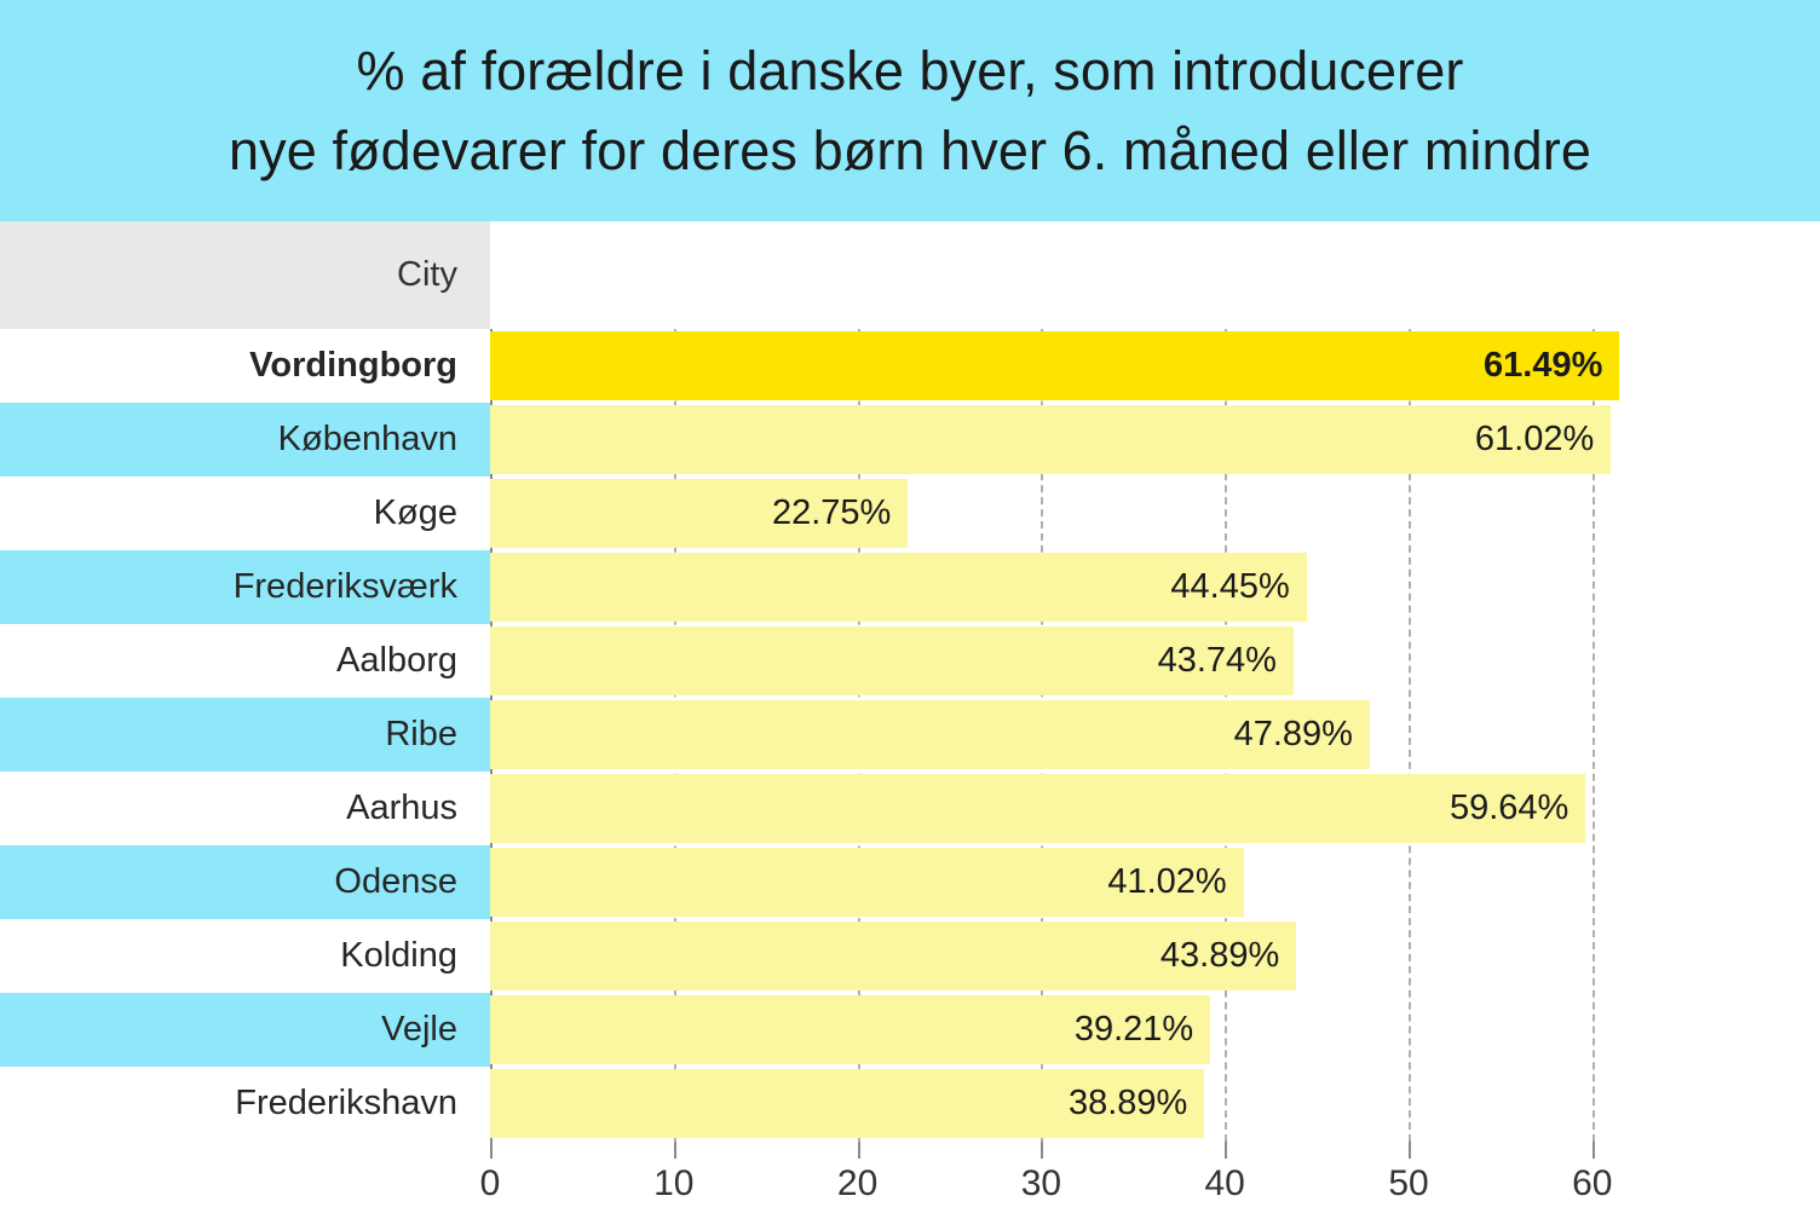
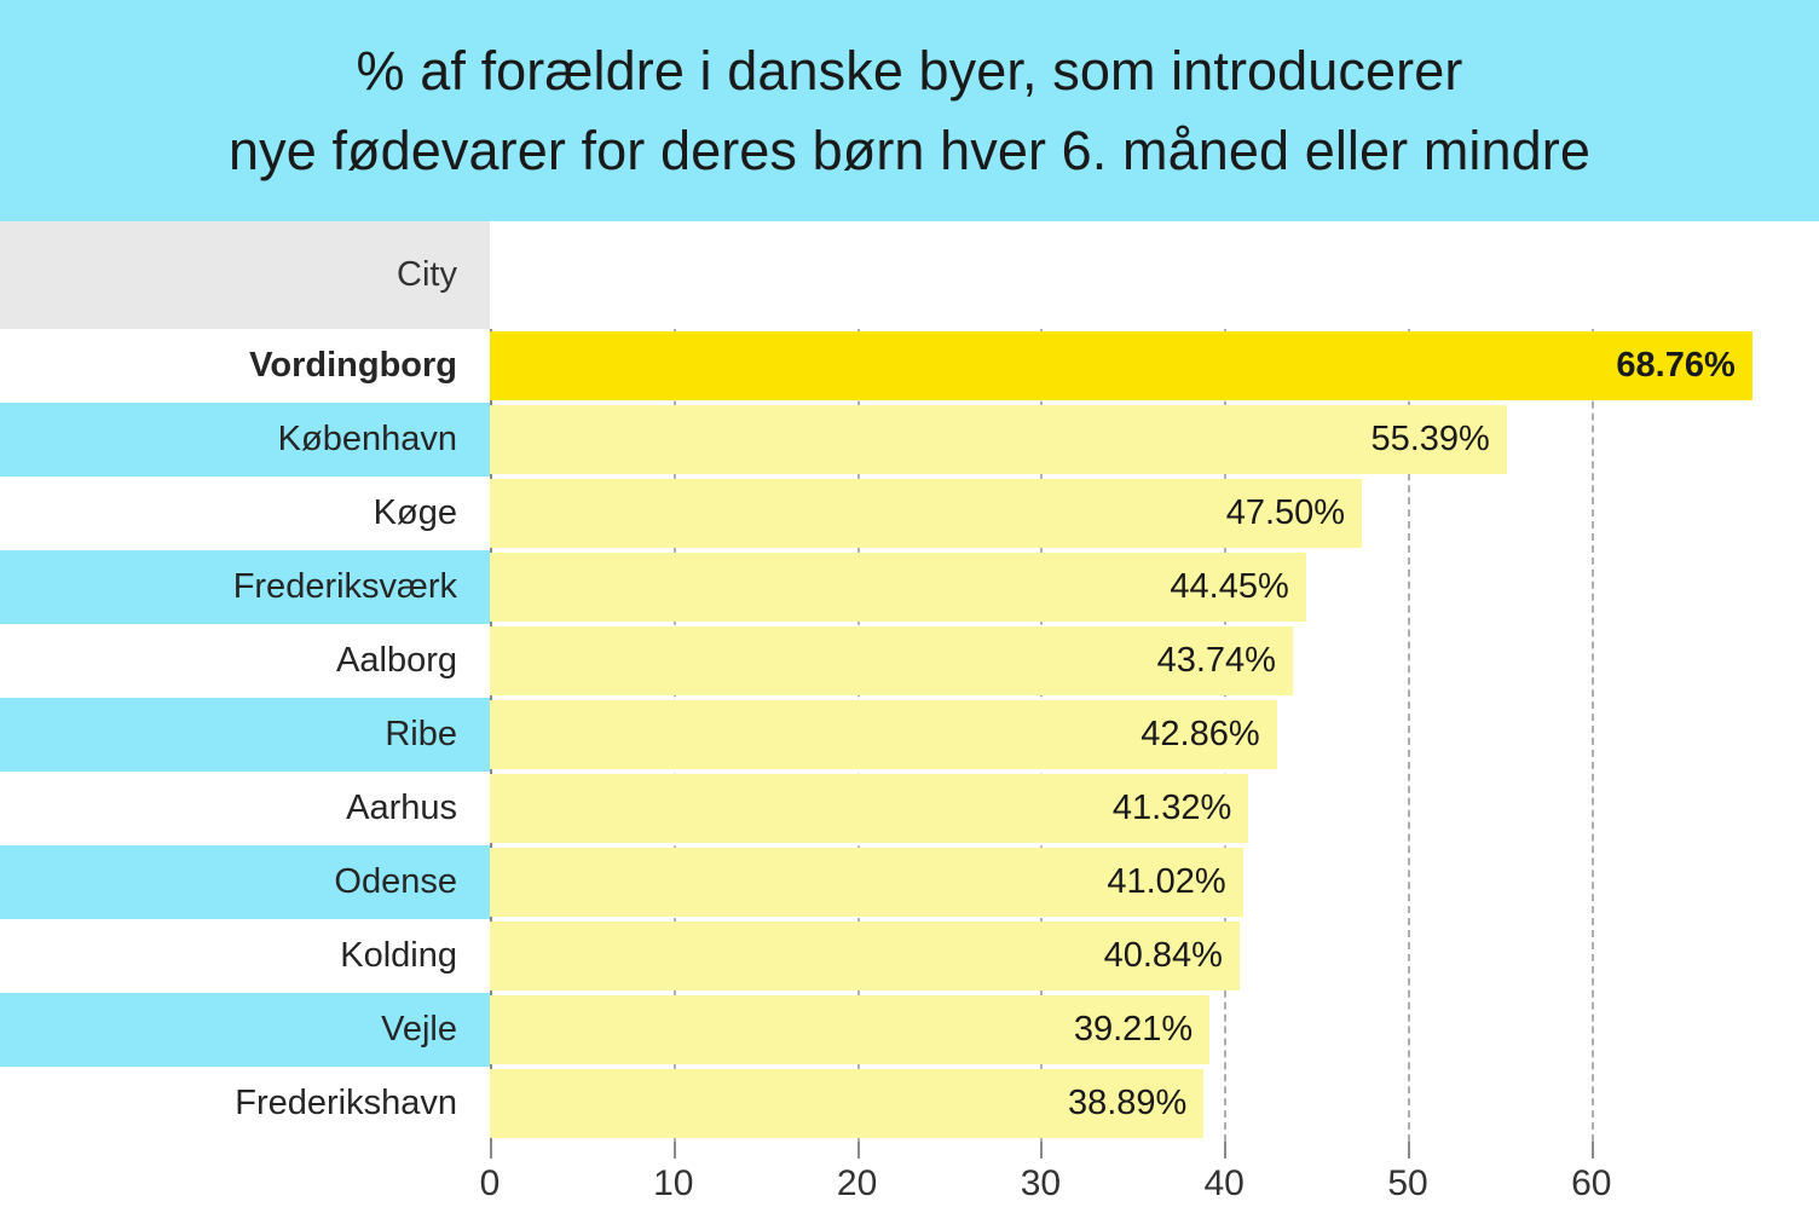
Vordingborg: 61.49% -> 68.76%
København: 61.02% -> 55.39%
Køge: 22.75% -> 47.50%
Ribe: 47.89% -> 42.86%
Aarhus: 59.64% -> 41.32%
Kolding: 43.89% -> 40.84%
